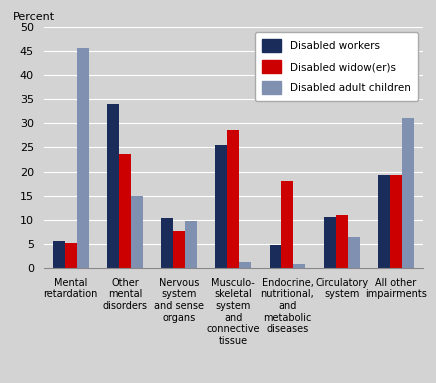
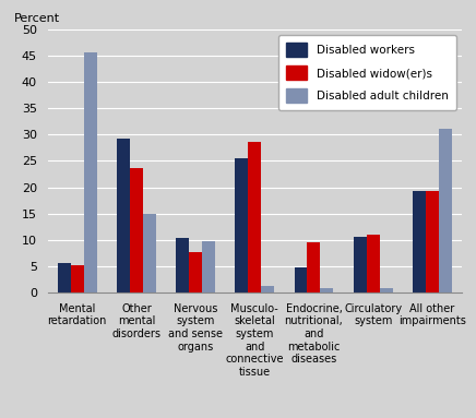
Disabled workers/Other mental disorders: 34.0 -> 29.3
Disabled widow(er)s/Endocrine, nutritional, and metabolic diseases: 18.0 -> 9.6
Disabled adult children/Circulatory system: 6.5 -> 0.8
